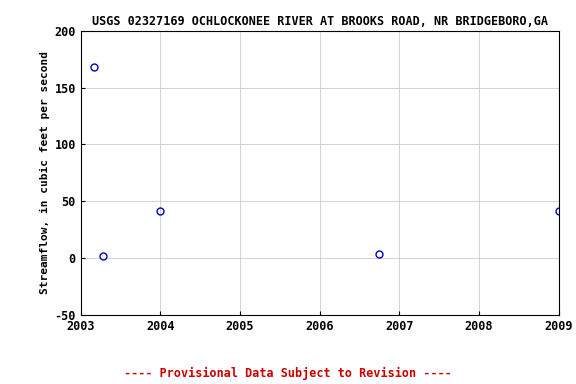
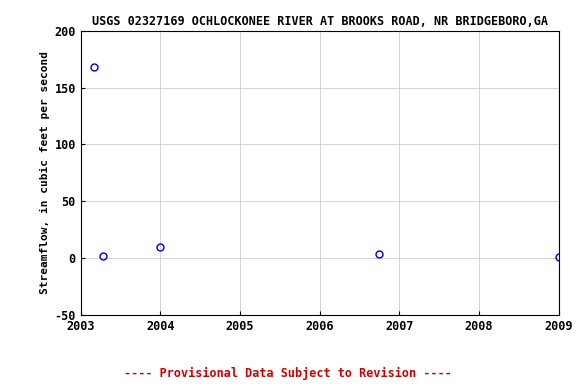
2004: 41 -> 10
2009: 41 -> 1
